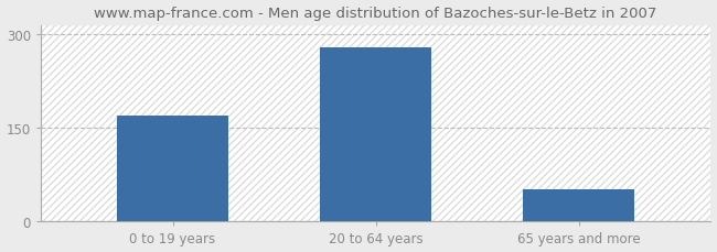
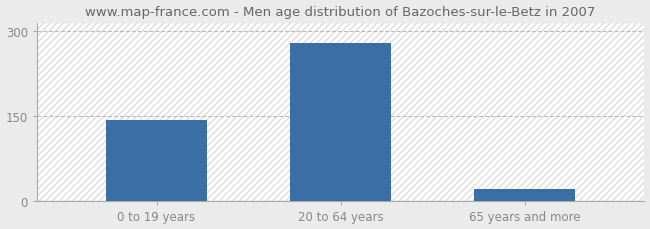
0 to 19 years: 170 -> 143
65 years and more: 52 -> 22
